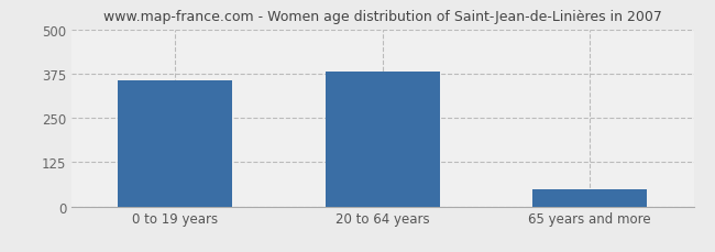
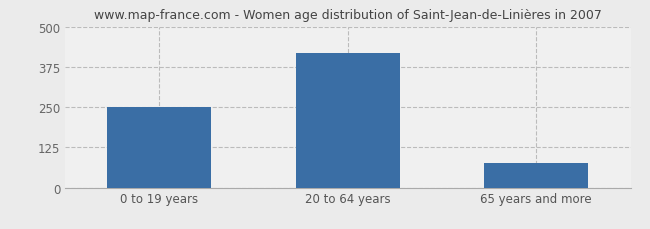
0 to 19 years: 355 -> 251
20 to 64 years: 380 -> 418
65 years and more: 50 -> 75
